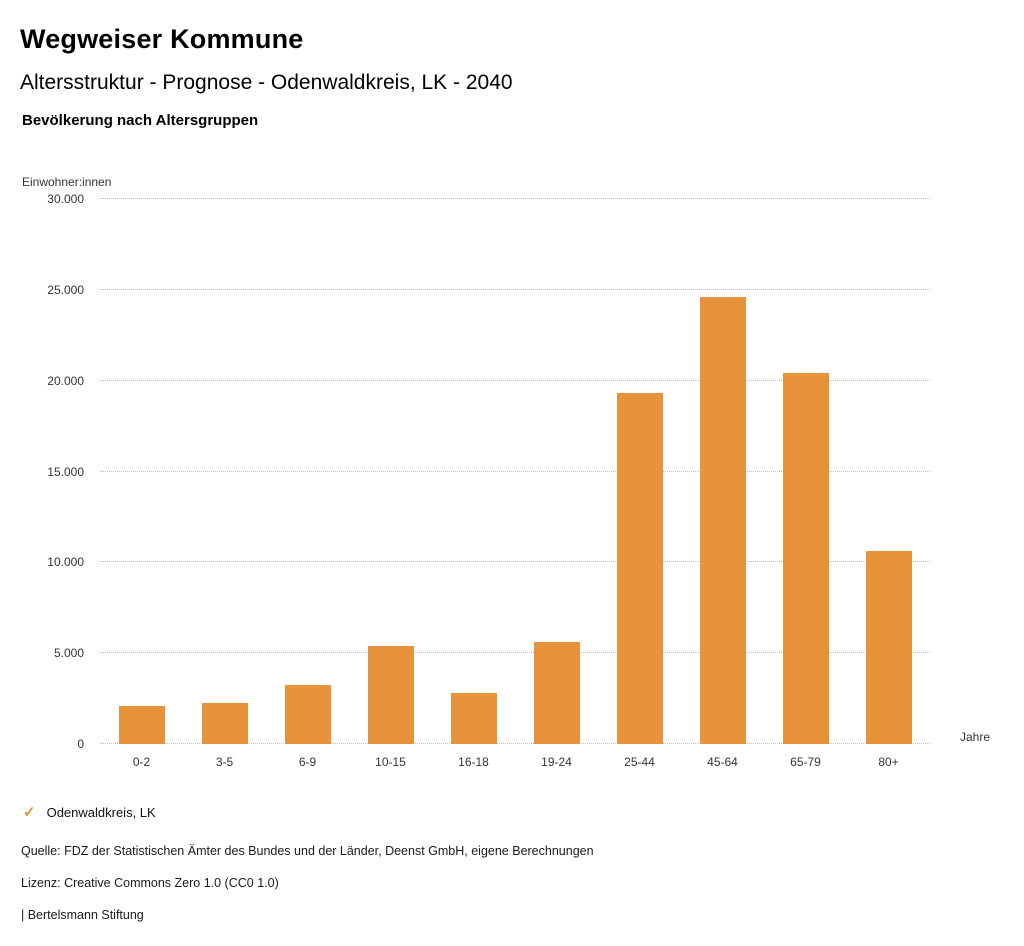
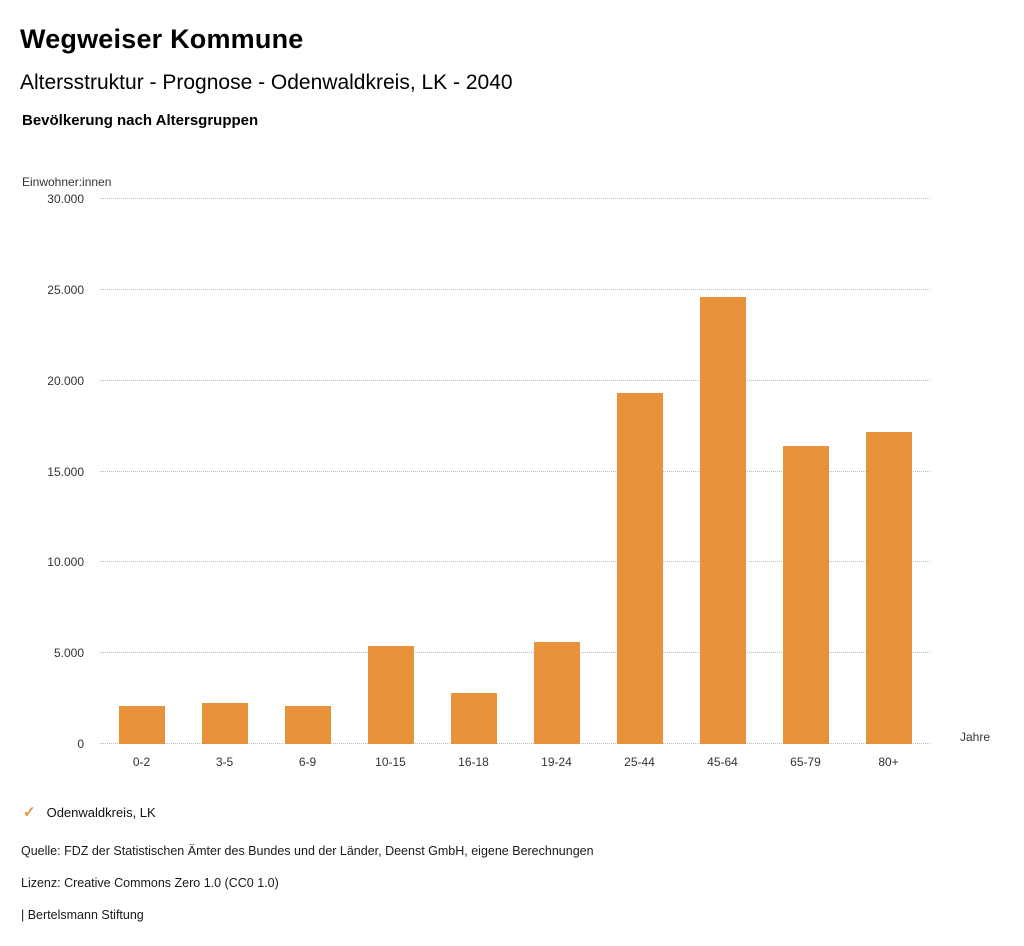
6-9: 3200 -> 2100
65-79: 20400 -> 16400
80+: 10600 -> 17200
